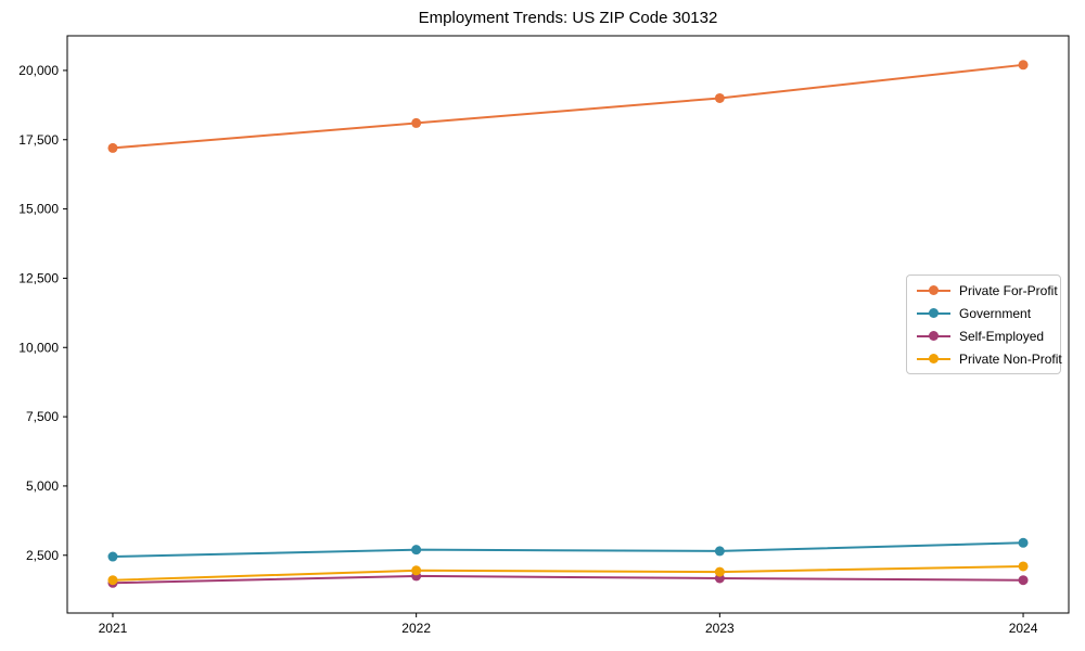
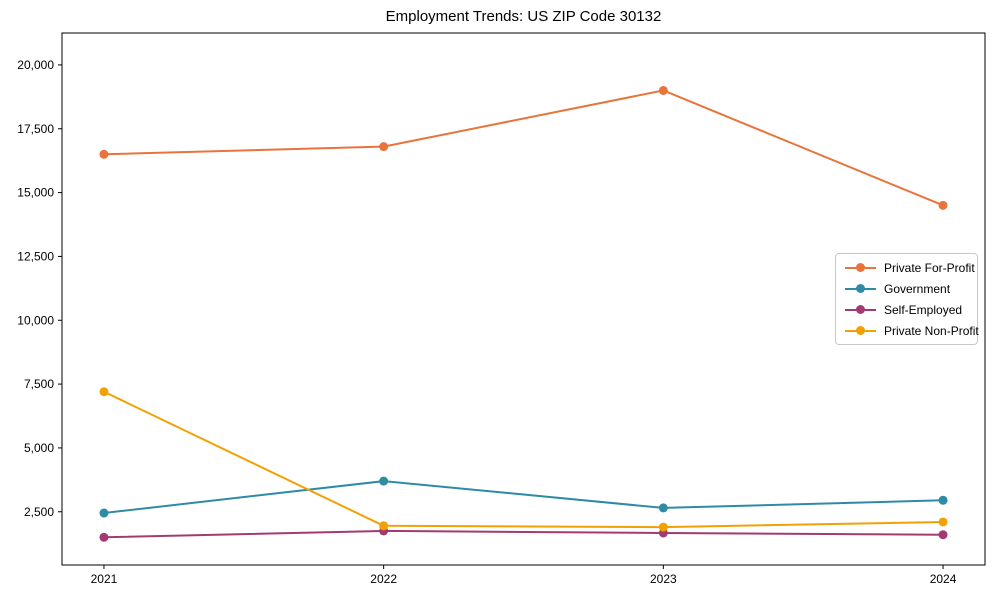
Private For-Profit/2021: 17200 -> 16500
Private Non-Profit/2021: 1600 -> 7200
Private For-Profit/2022: 18100 -> 16800
Government/2022: 2700 -> 3700
Private For-Profit/2024: 20200 -> 14500
